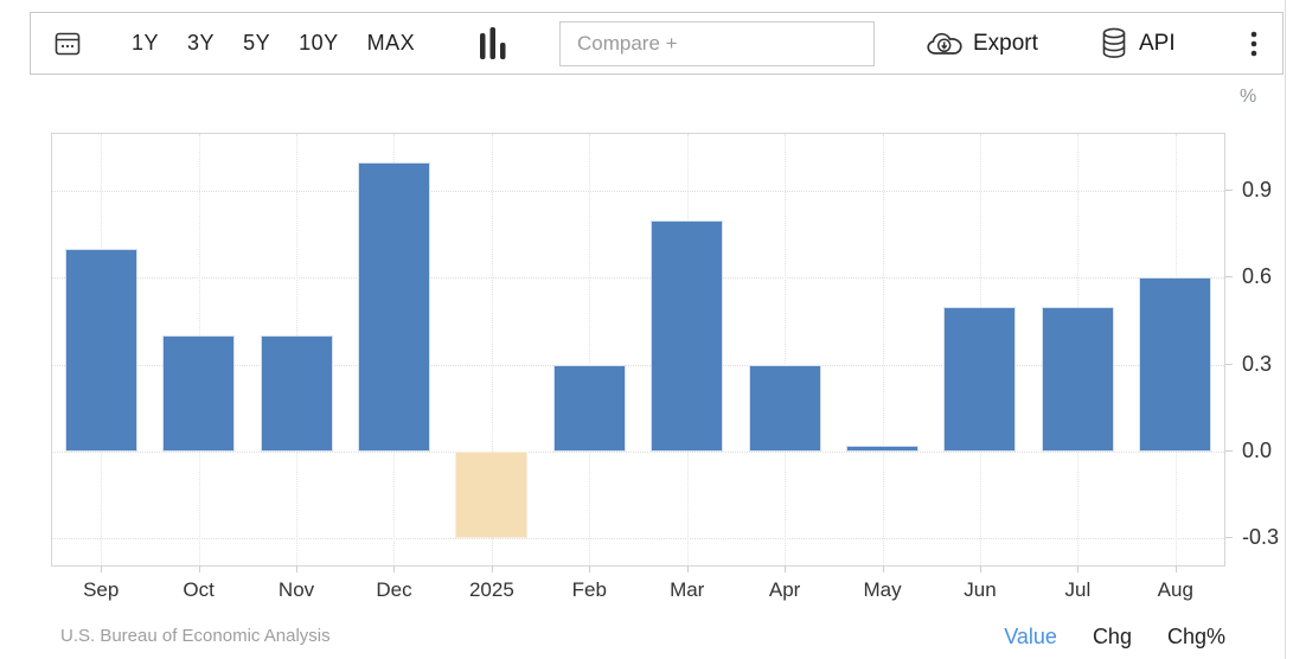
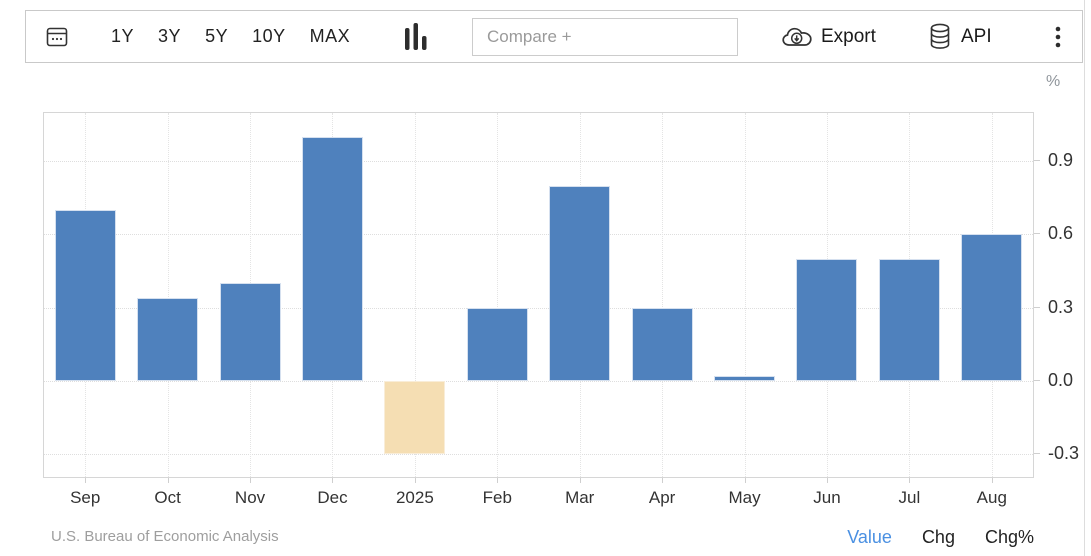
Oct: 0.40 -> 0.34
